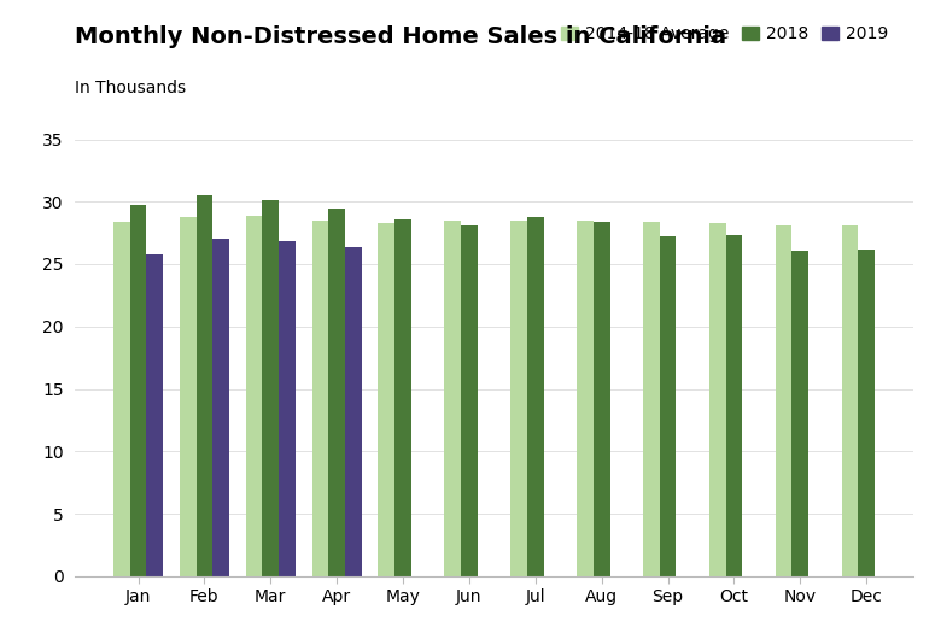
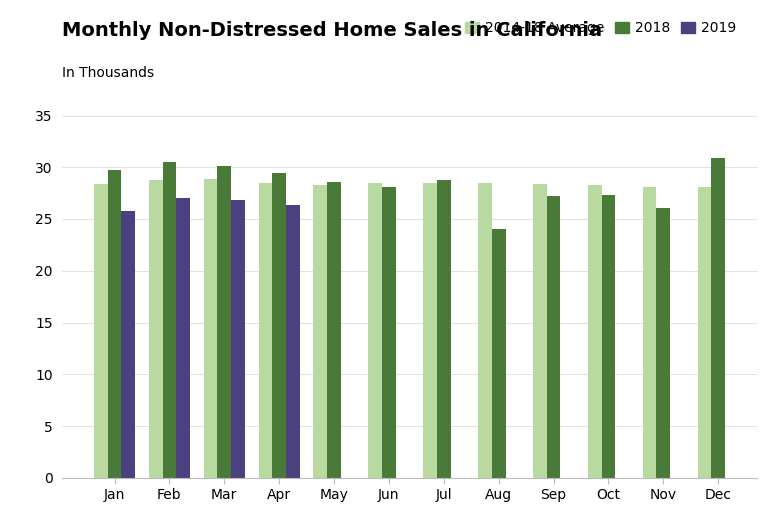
2018/Aug: 28.4 -> 24.0
2018/Dec: 26.2 -> 30.9
